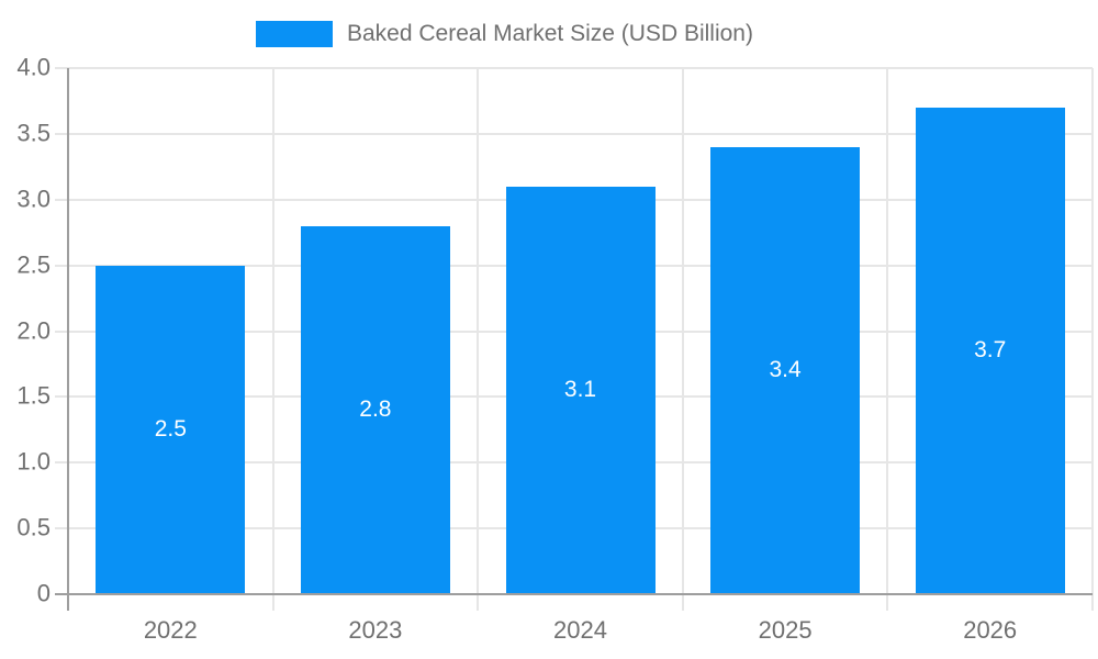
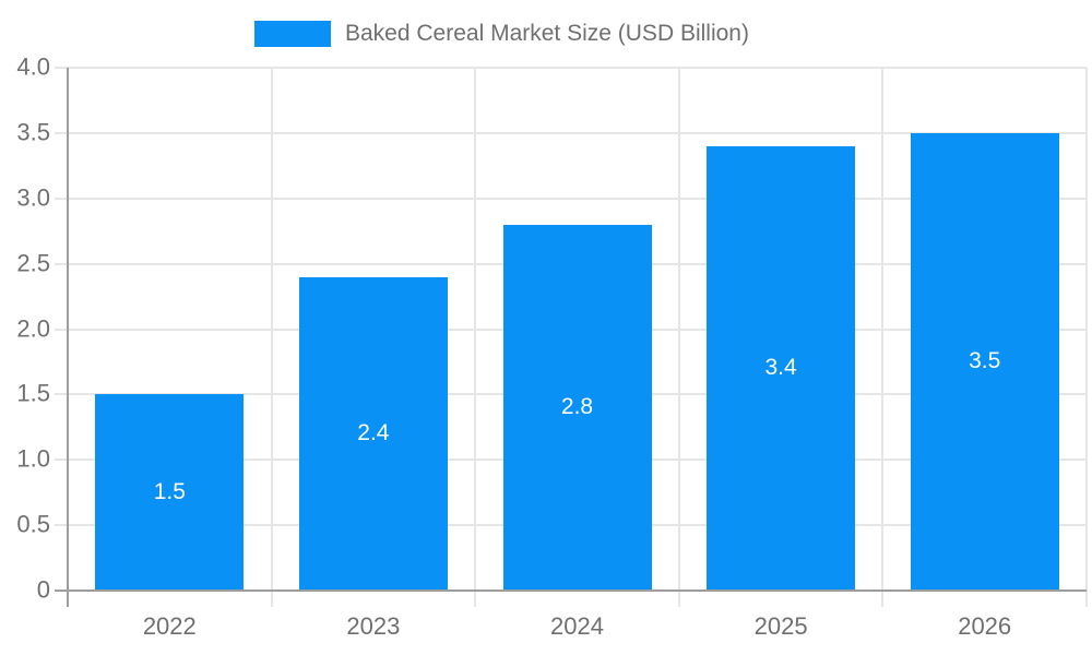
2022: 2.5 -> 1.5
2023: 2.8 -> 2.4
2024: 3.1 -> 2.8
2026: 3.7 -> 3.5
